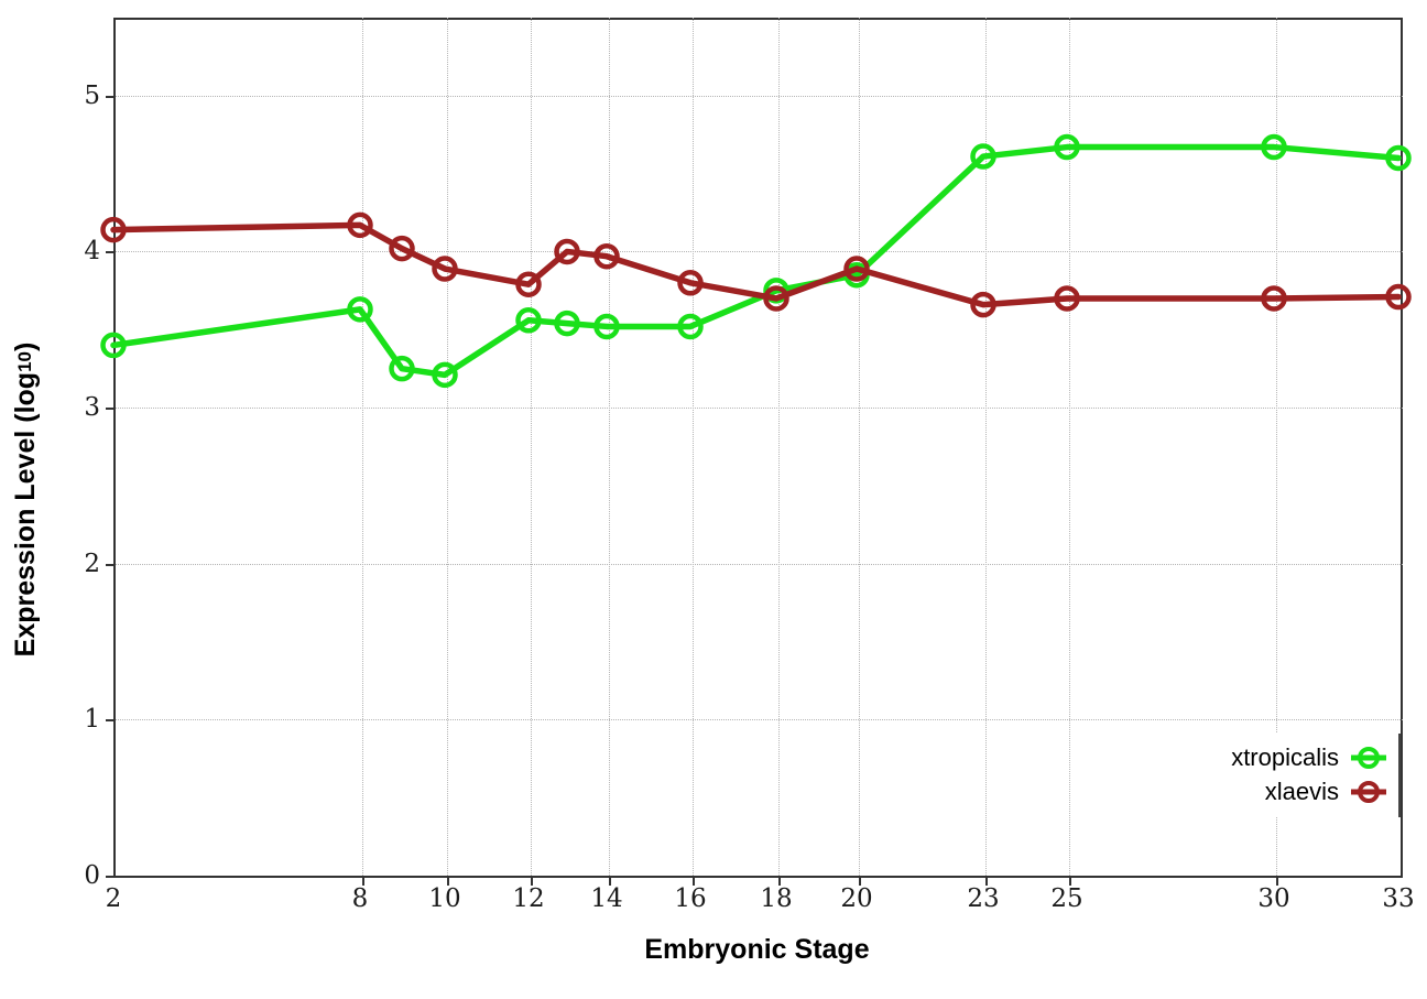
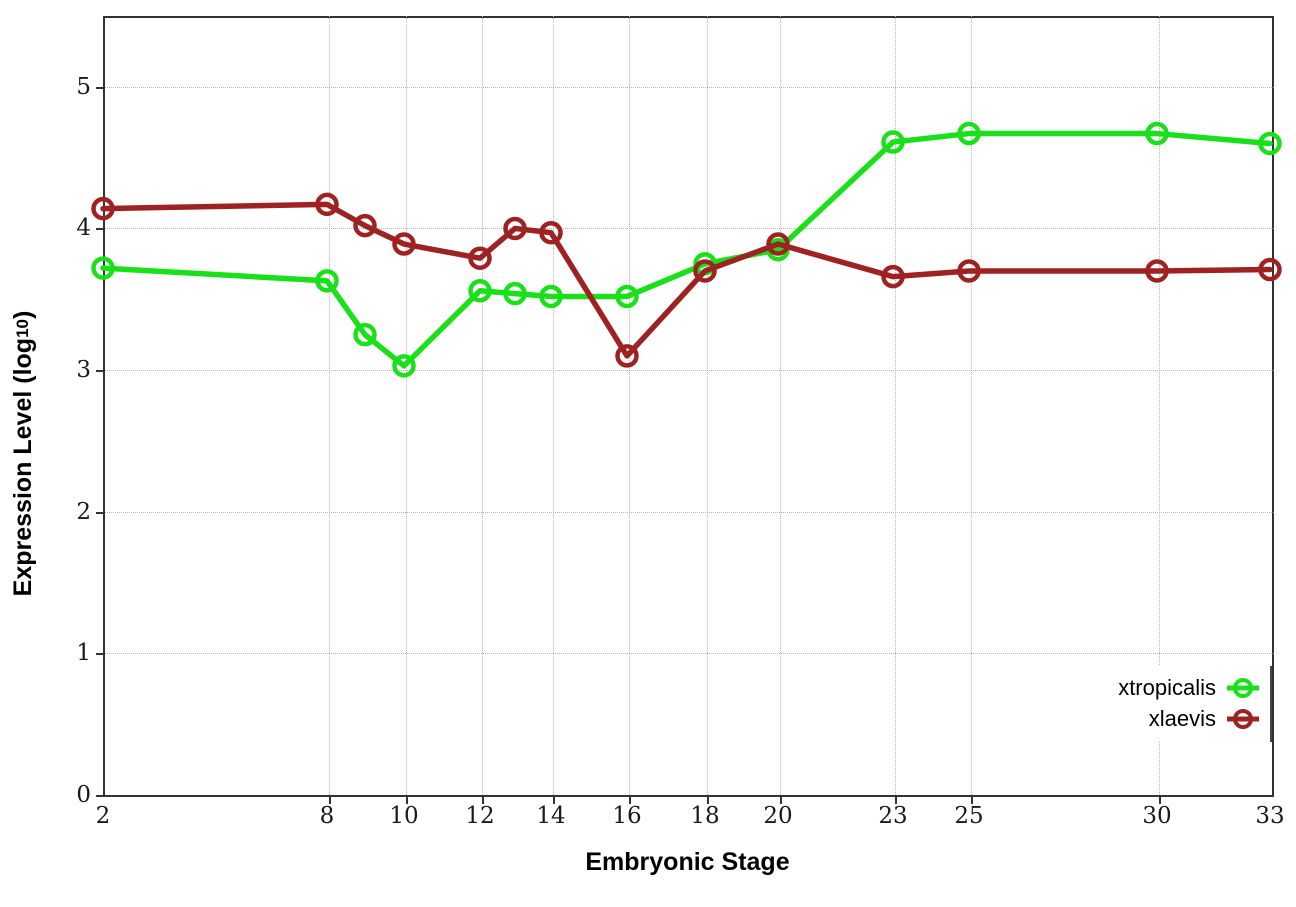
xtropicalis/2: 3.40 -> 3.72
xtropicalis/10: 3.21 -> 3.03
xlaevis/16: 3.80 -> 3.10
